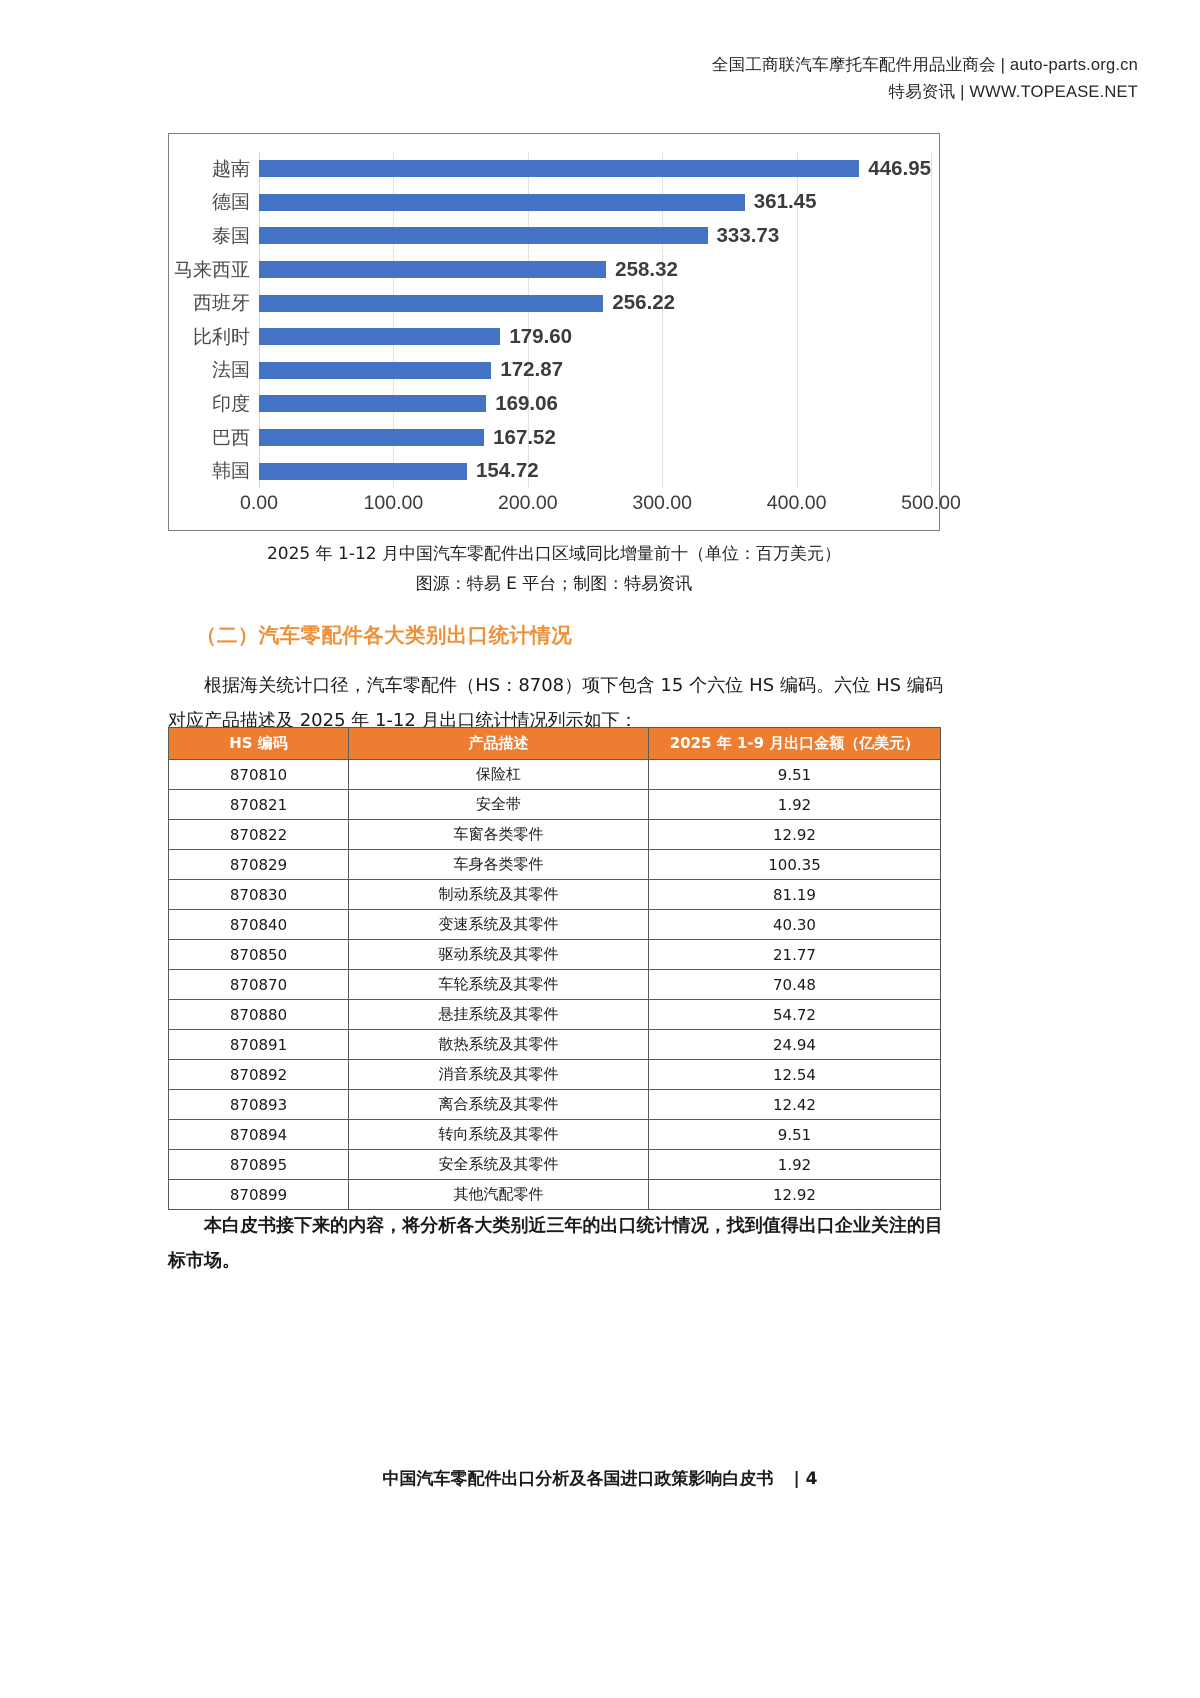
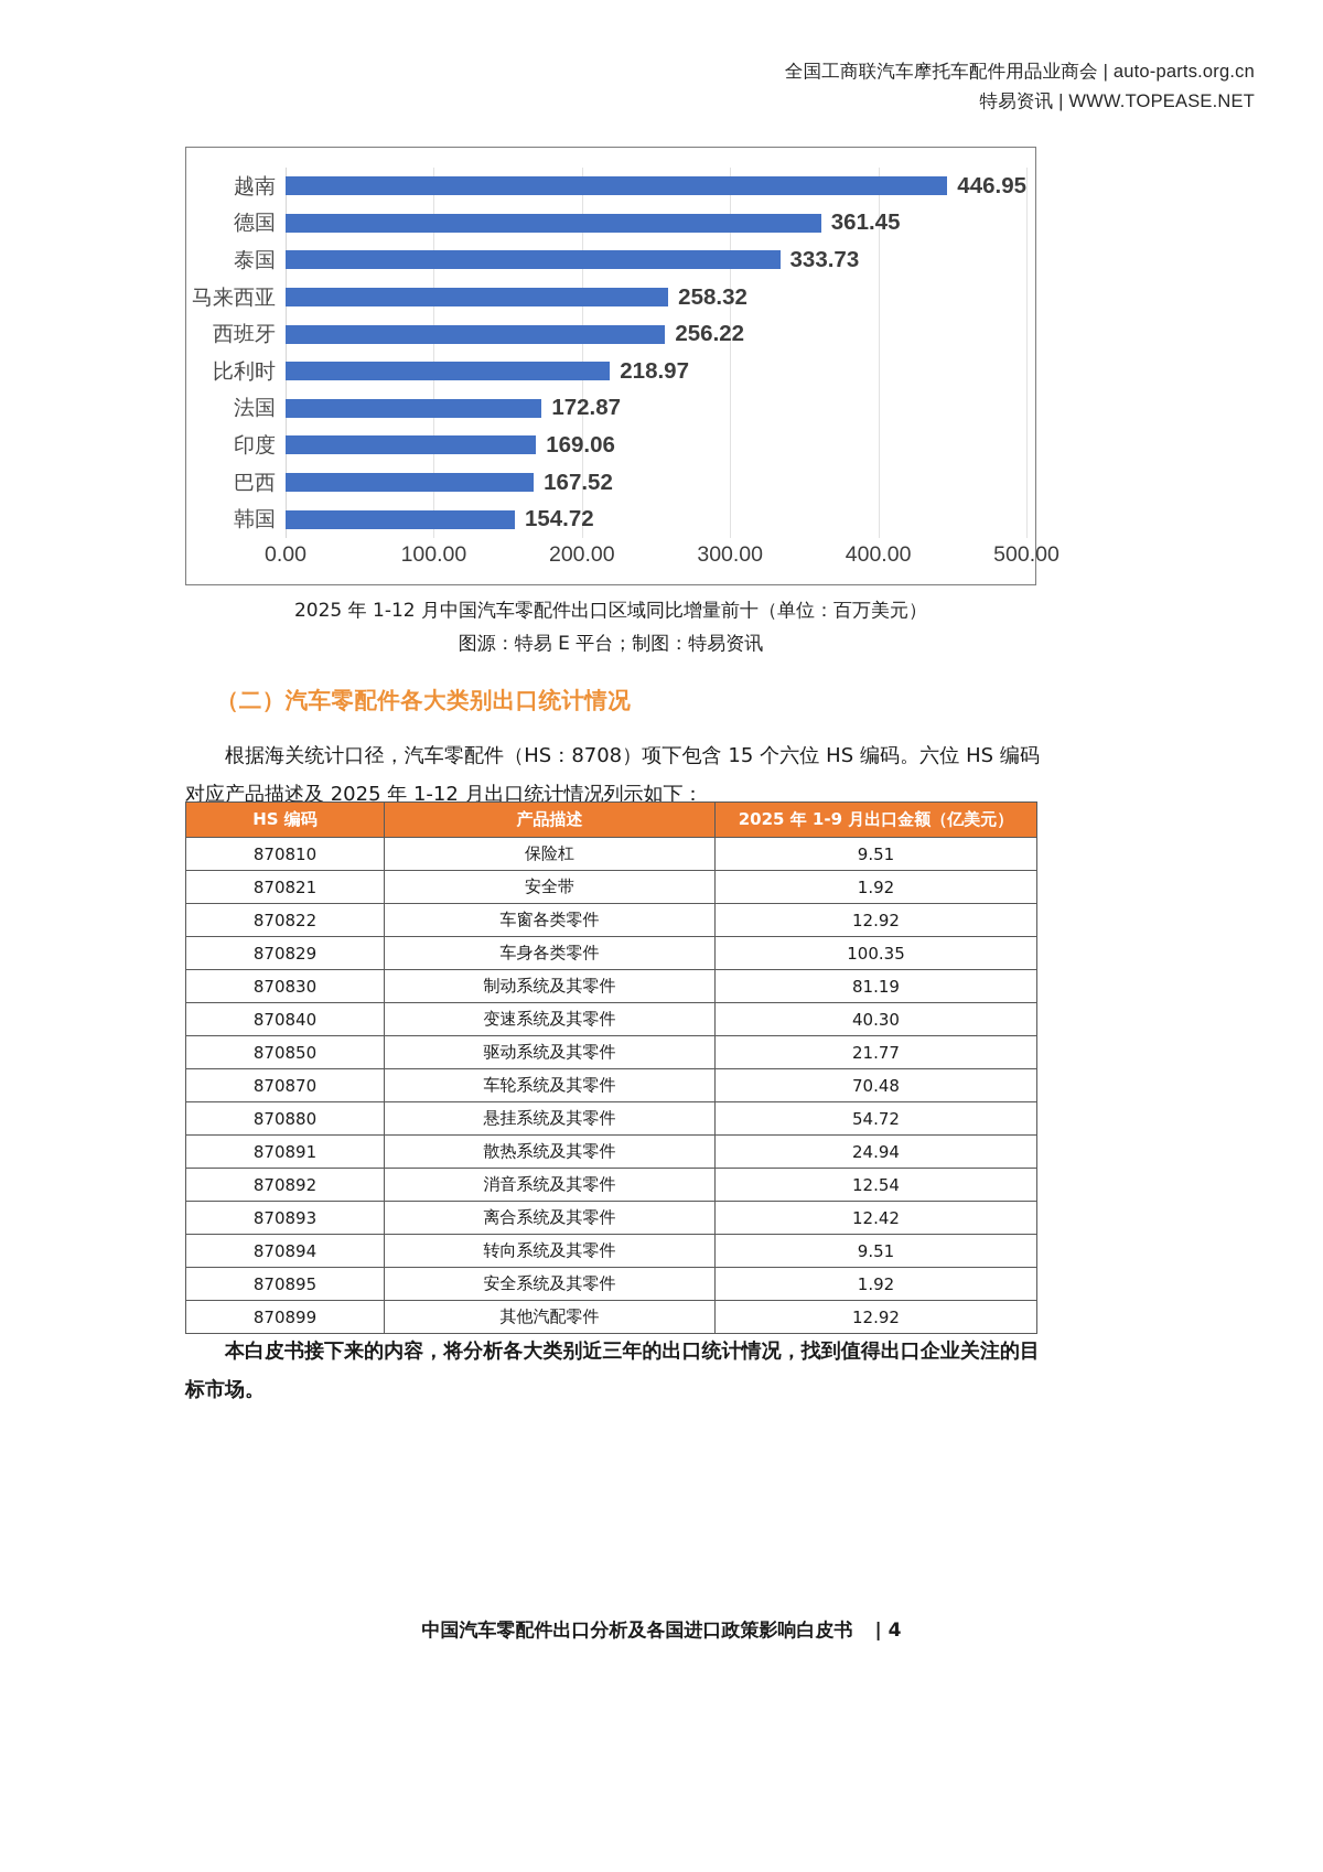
比利时: 179.60 -> 218.97
